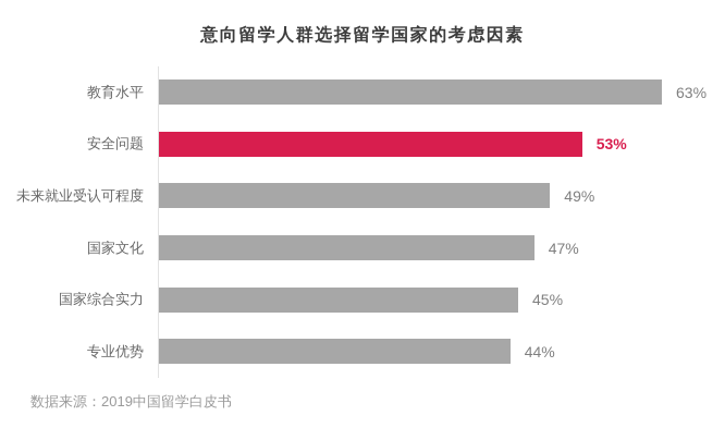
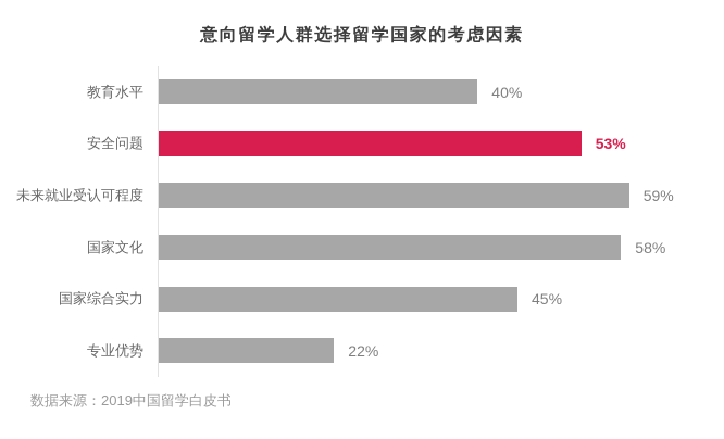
教育水平: 63% -> 40%
未来就业受认可程度: 49% -> 59%
国家文化: 47% -> 58%
专业优势: 44% -> 22%
